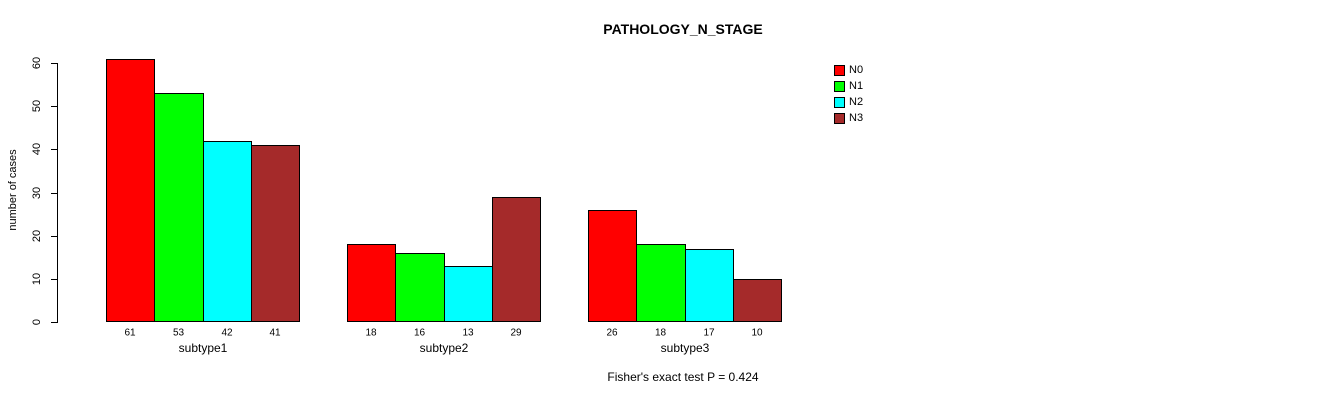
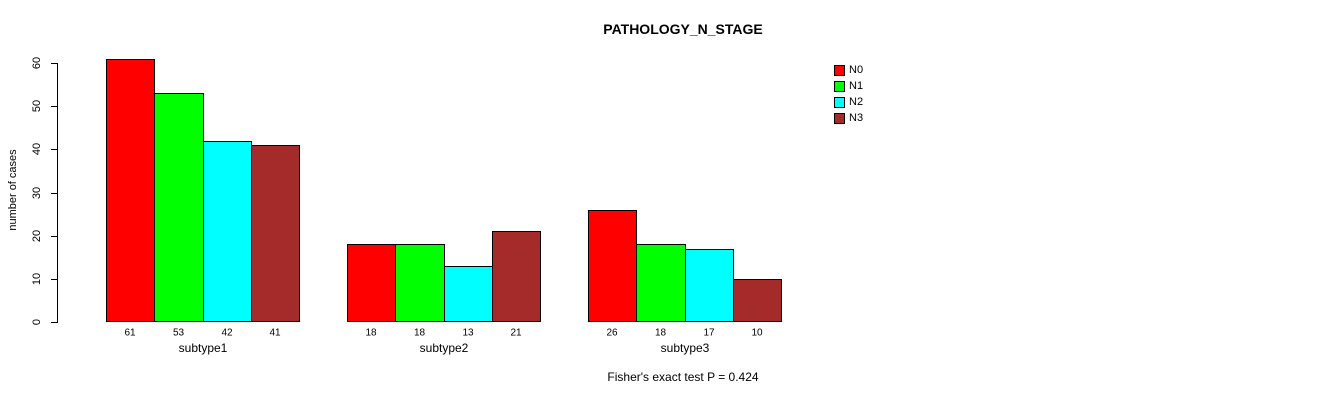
N1/subtype2: 16 -> 18
N3/subtype2: 29 -> 21
